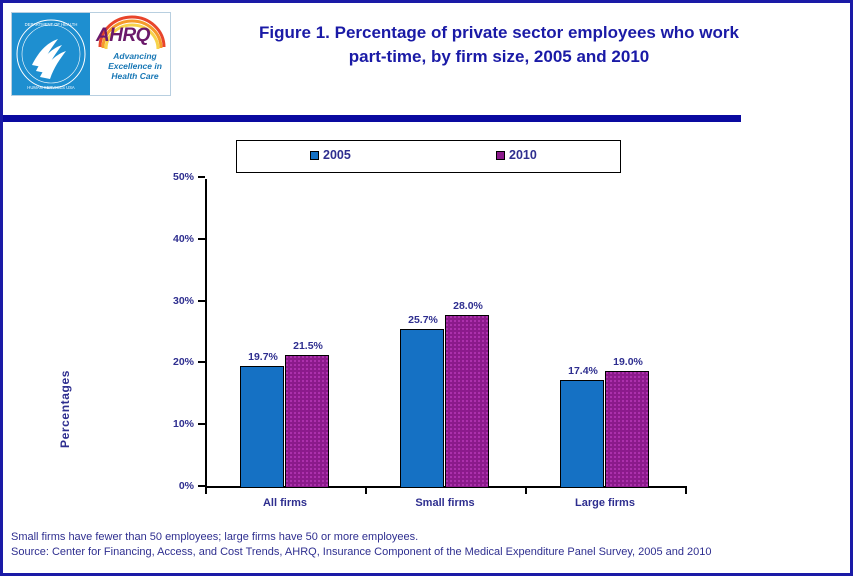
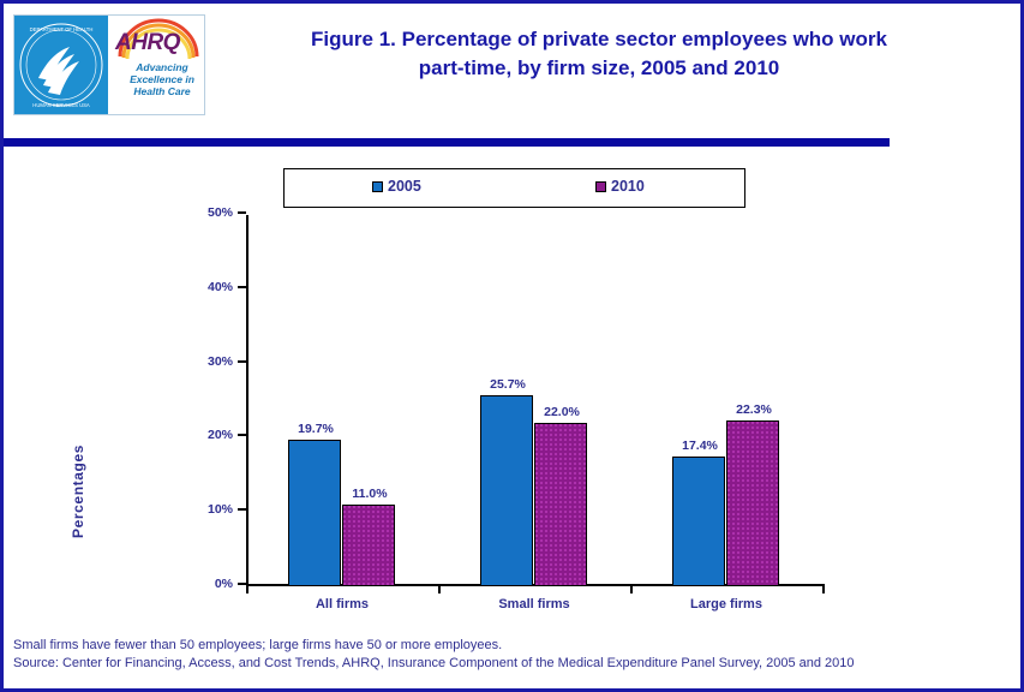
2010/All firms: 21.5% -> 11.0%
2010/Small firms: 28.0% -> 22.0%
2010/Large firms: 19.0% -> 22.3%
